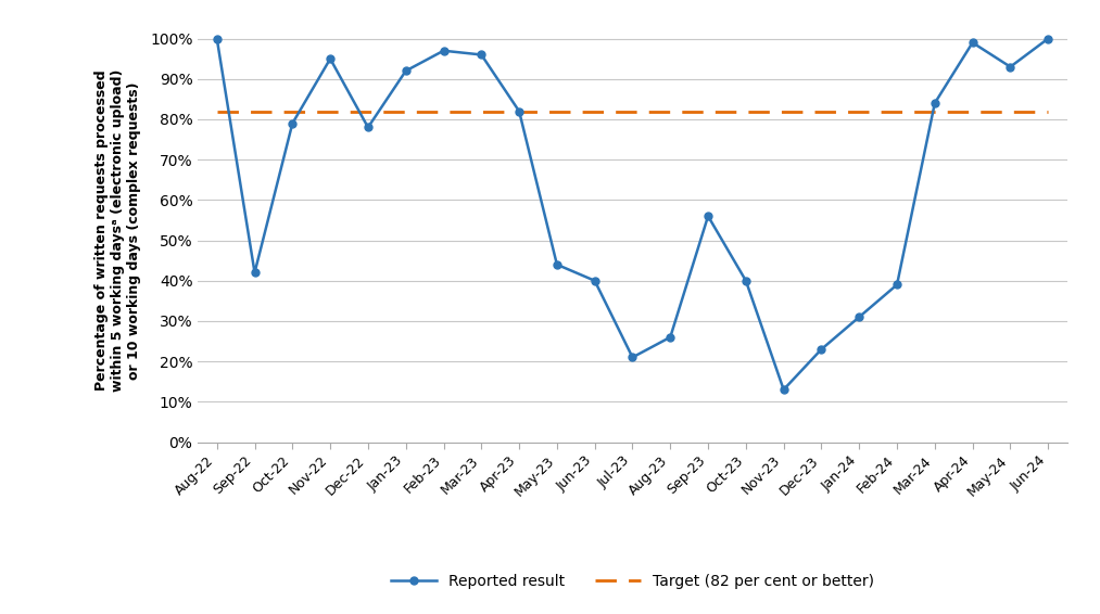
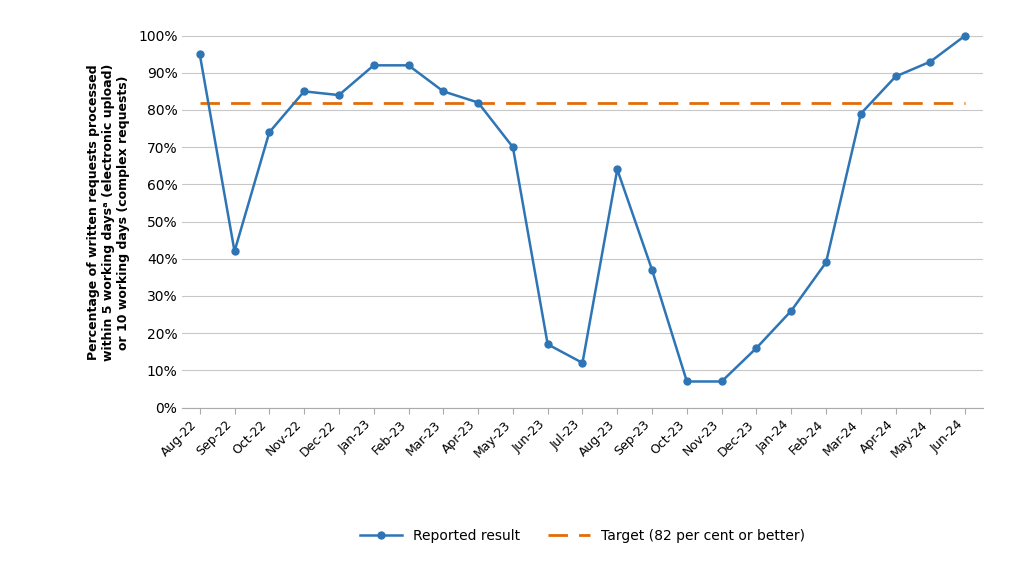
Aug-22: 100% -> 95%
Oct-22: 79% -> 74%
Nov-22: 95% -> 85%
Dec-22: 78% -> 84%
Feb-23: 97% -> 92%
Mar-23: 96% -> 85%
May-23: 44% -> 70%
Jun-23: 40% -> 17%
Jul-23: 21% -> 12%
Aug-23: 26% -> 64%
Sep-23: 56% -> 37%
Oct-23: 40% -> 7%
Nov-23: 13% -> 7%
Dec-23: 23% -> 16%
Jan-24: 31% -> 26%
Mar-24: 84% -> 79%
Apr-24: 99% -> 89%
